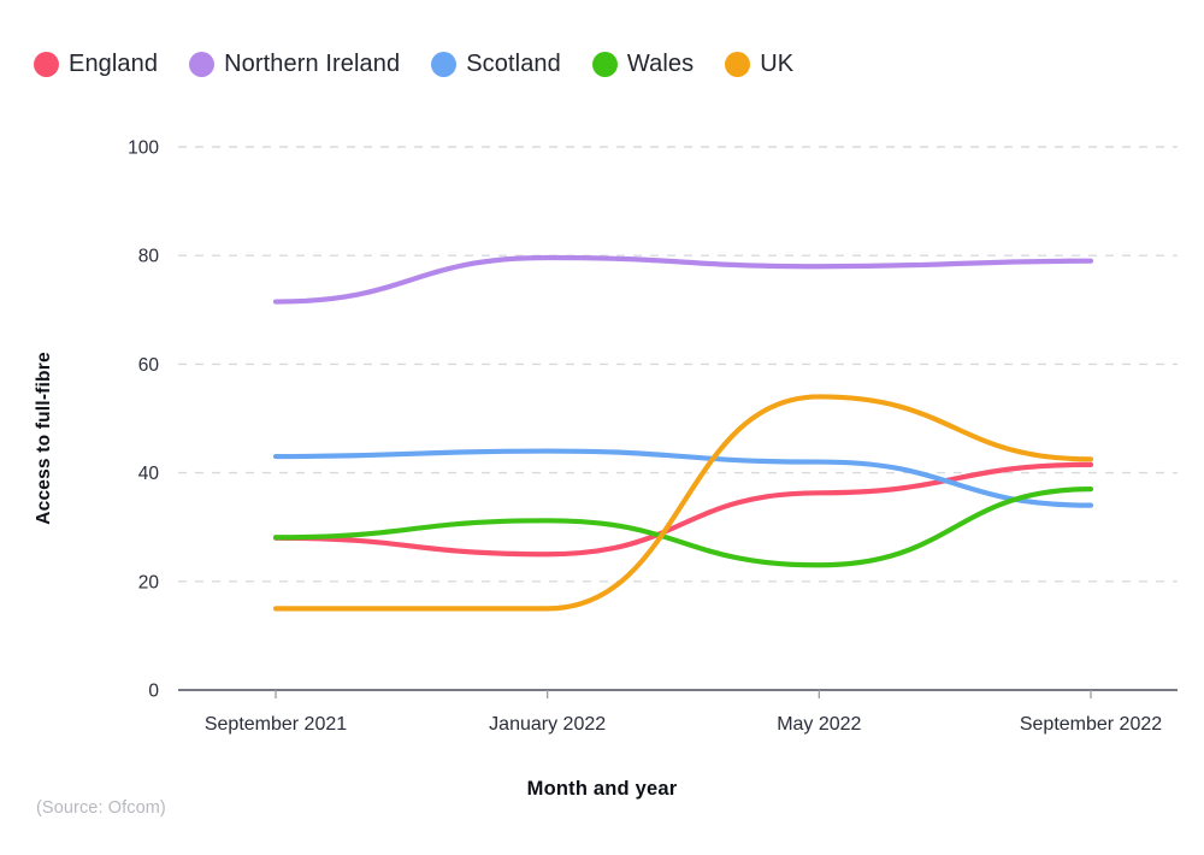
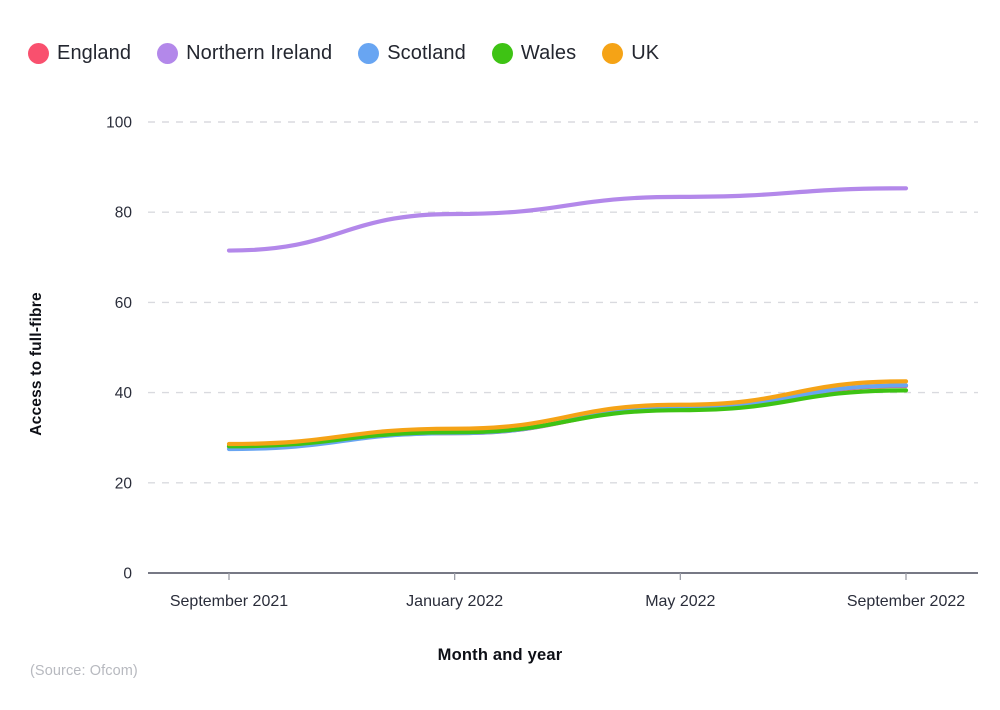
Scotland/September 2021: 43 -> 28
UK/September 2021: 15 -> 29
England/January 2022: 25 -> 31
Scotland/January 2022: 44 -> 31
UK/January 2022: 15 -> 32
Northern Ireland/May 2022: 78 -> 83
Scotland/May 2022: 42 -> 36
Wales/May 2022: 23 -> 36
UK/May 2022: 54 -> 37
Northern Ireland/September 2022: 79 -> 85
Scotland/September 2022: 34 -> 42
Wales/September 2022: 37 -> 40
